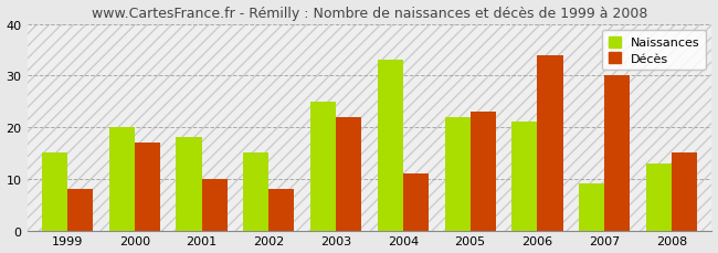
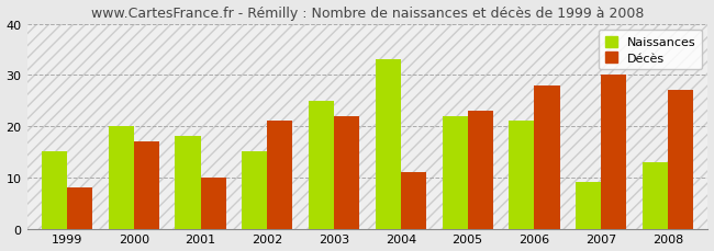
Décès/2002: 8 -> 21
Décès/2006: 34 -> 28
Décès/2008: 15 -> 27
